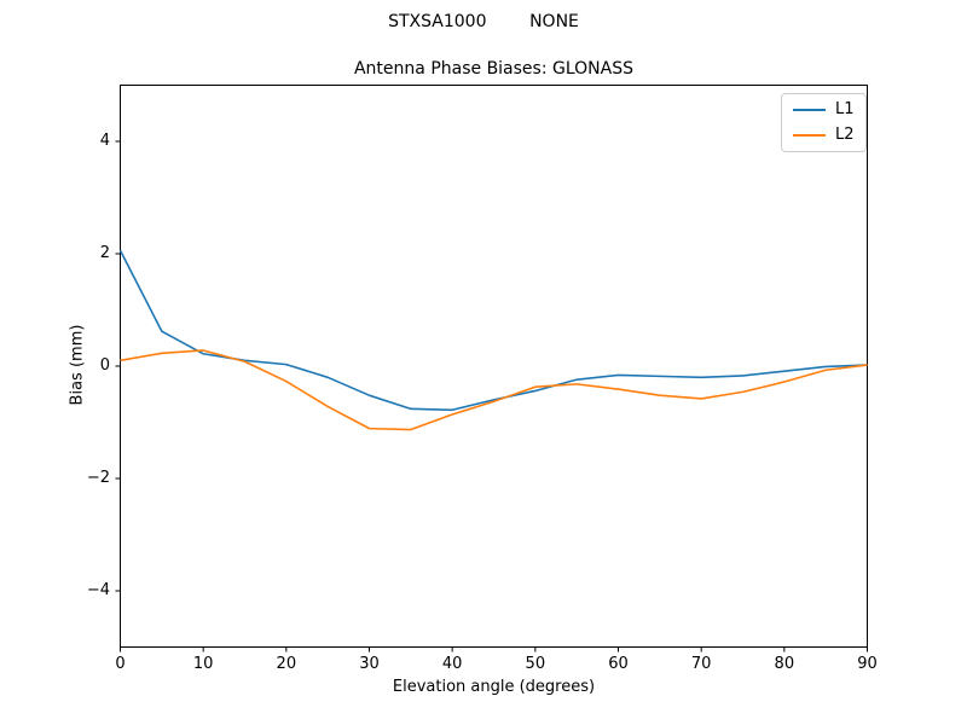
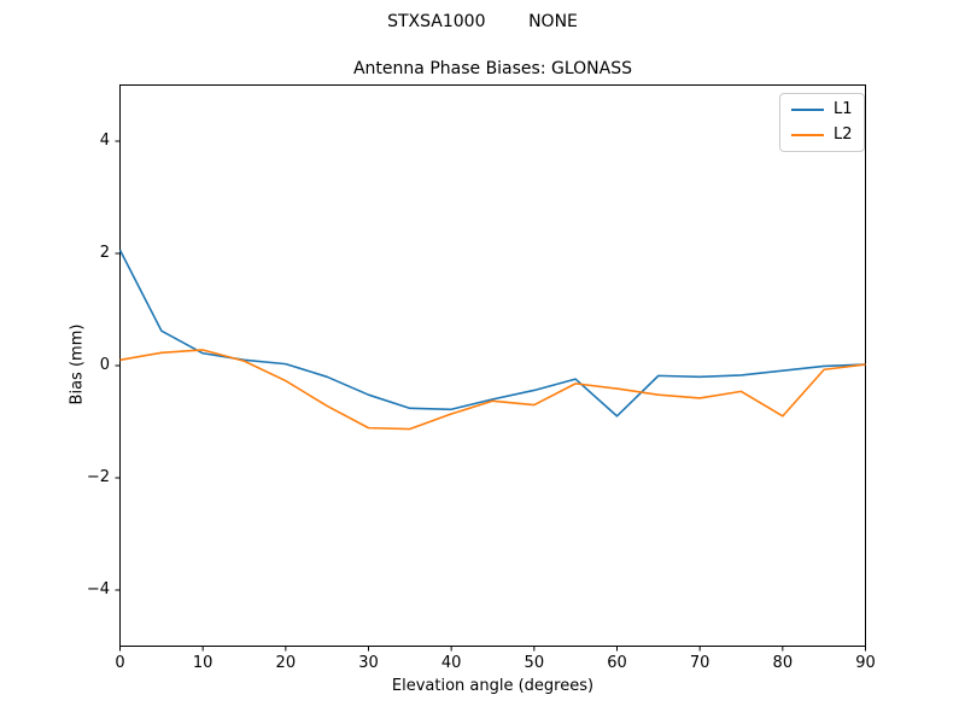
L2/50: -0.4 -> -0.7
L1/60: -0.2 -> -0.9
L2/80: -0.3 -> -0.9
